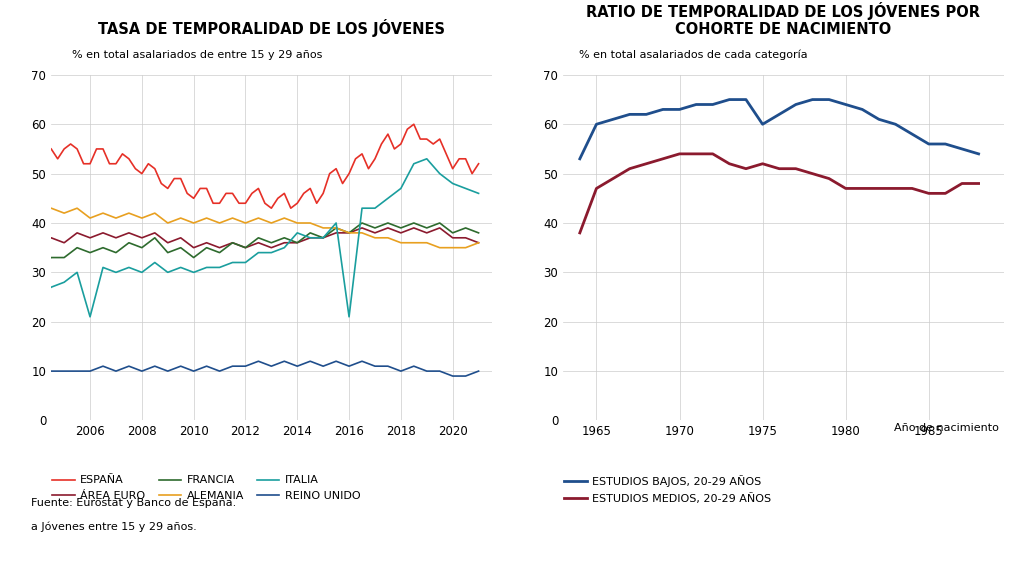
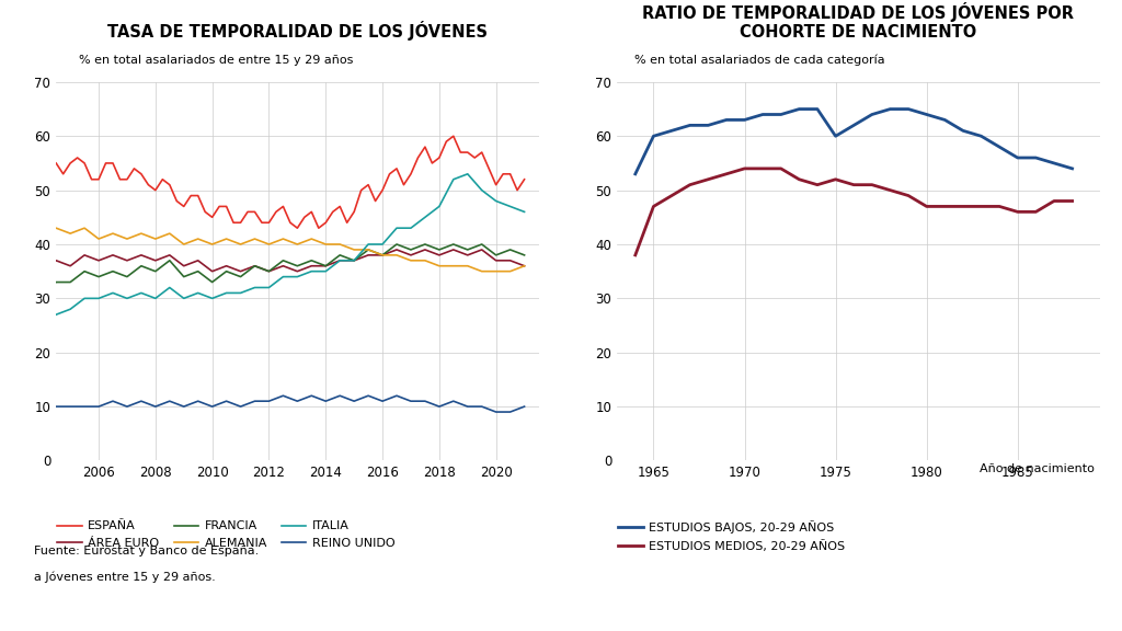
ITALIA/2006: 21 -> 30
ITALIA/2014: 38 -> 35
ITALIA/2016: 21 -> 40
